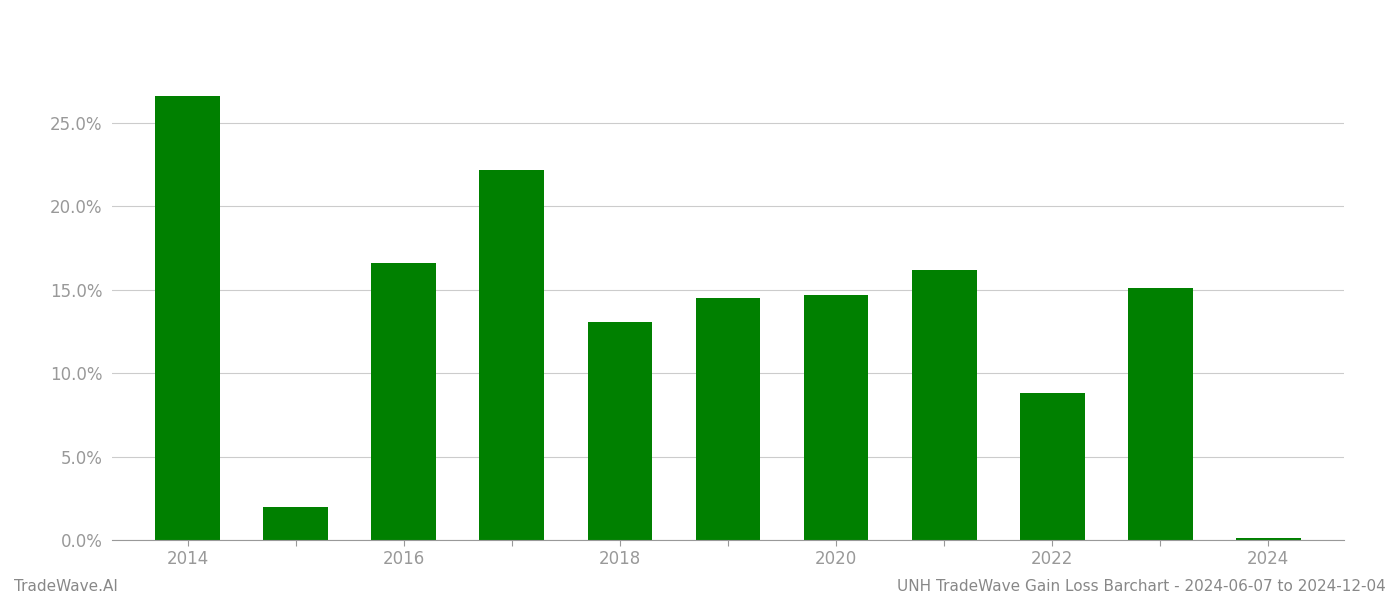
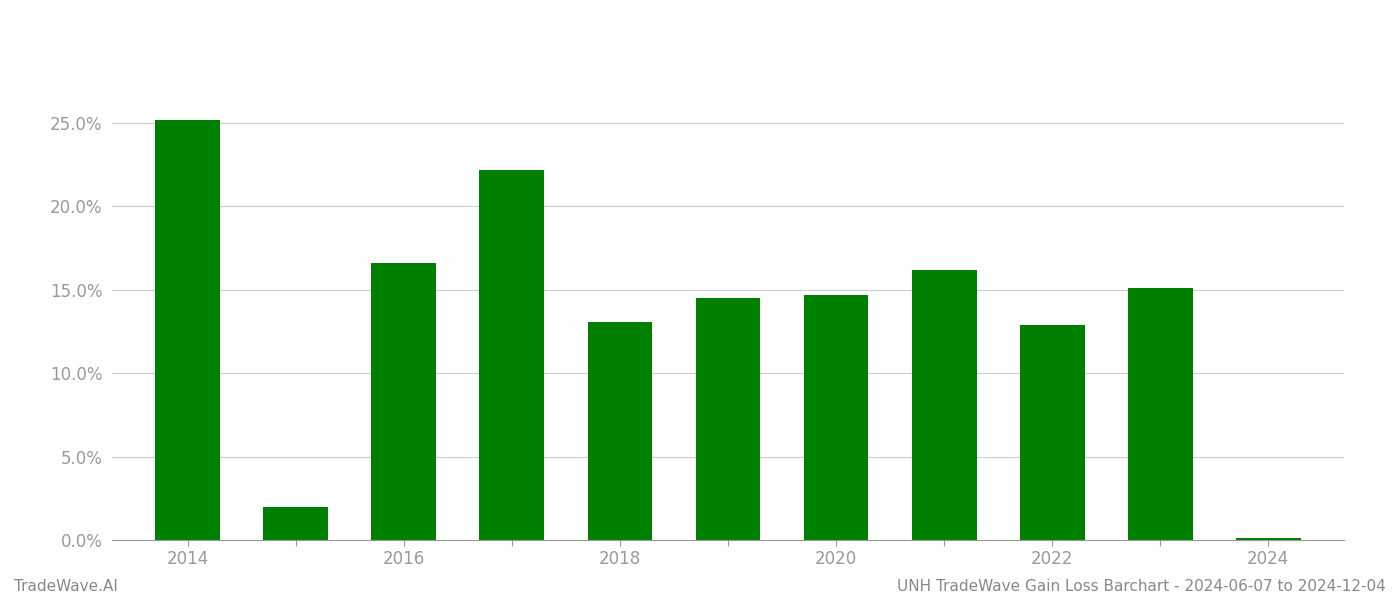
2014: 26.6% -> 25.2%
2022: 8.8% -> 12.9%
